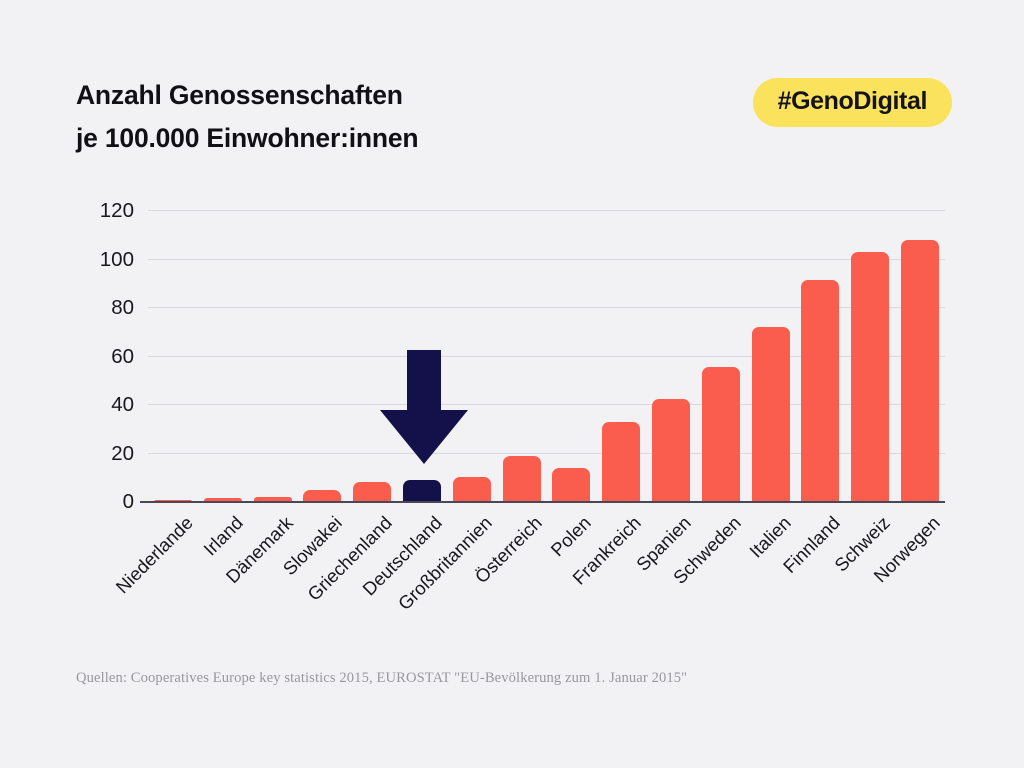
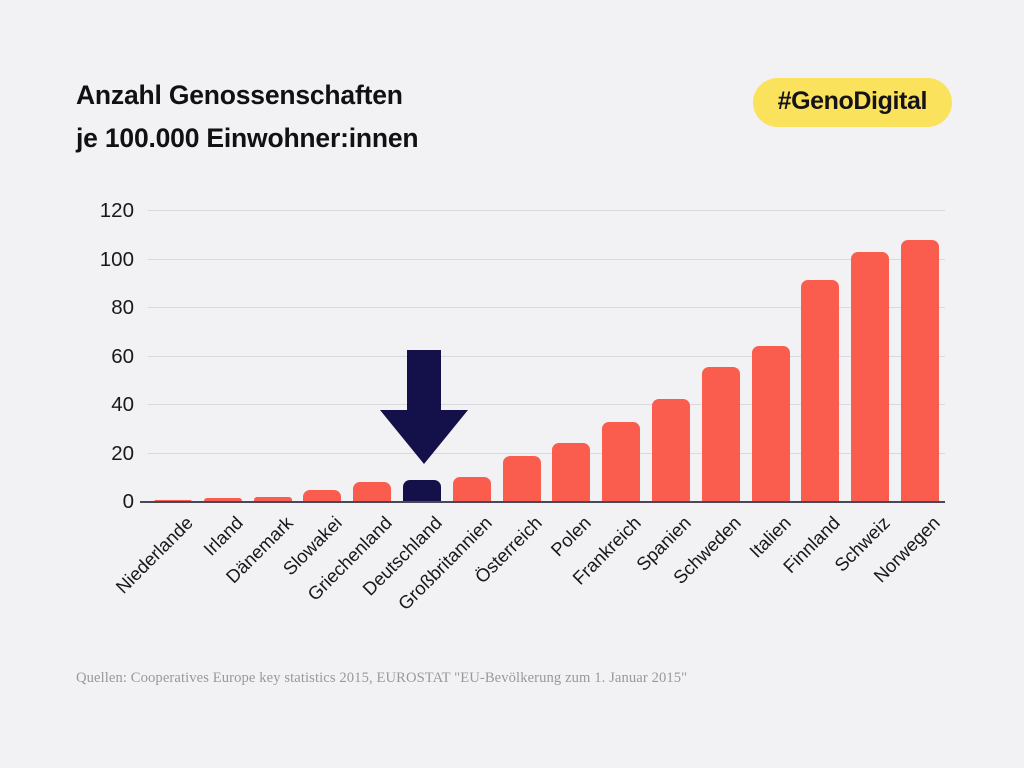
Polen: 14 -> 24
Italien: 72 -> 64
